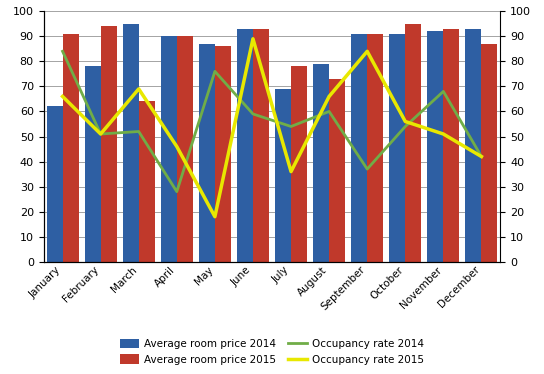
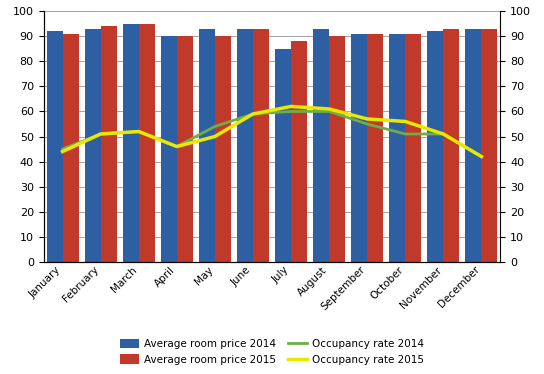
Average room price 2014/January: 62 -> 92
Occupancy rate 2014/January: 84 -> 45
Occupancy rate 2015/January: 66 -> 44
Average room price 2014/February: 78 -> 93
Occupancy rate 2015/March: 69 -> 52
Average room price 2015/March: 64 -> 95
Occupancy rate 2014/April: 28 -> 46
Average room price 2014/May: 87 -> 93
Occupancy rate 2014/May: 76 -> 54
Occupancy rate 2015/May: 18 -> 50
Average room price 2015/May: 86 -> 90
Occupancy rate 2015/June: 89 -> 59
Average room price 2014/July: 69 -> 85
Occupancy rate 2014/July: 54 -> 60
Occupancy rate 2015/July: 36 -> 62
Average room price 2015/July: 78 -> 88
Average room price 2014/August: 79 -> 93
Occupancy rate 2015/August: 66 -> 61
Average room price 2015/August: 73 -> 90
Occupancy rate 2014/September: 37 -> 55
Occupancy rate 2015/September: 84 -> 57
Occupancy rate 2014/October: 54 -> 51
Average room price 2015/October: 95 -> 91
Occupancy rate 2014/November: 68 -> 51
Average room price 2015/December: 87 -> 93
